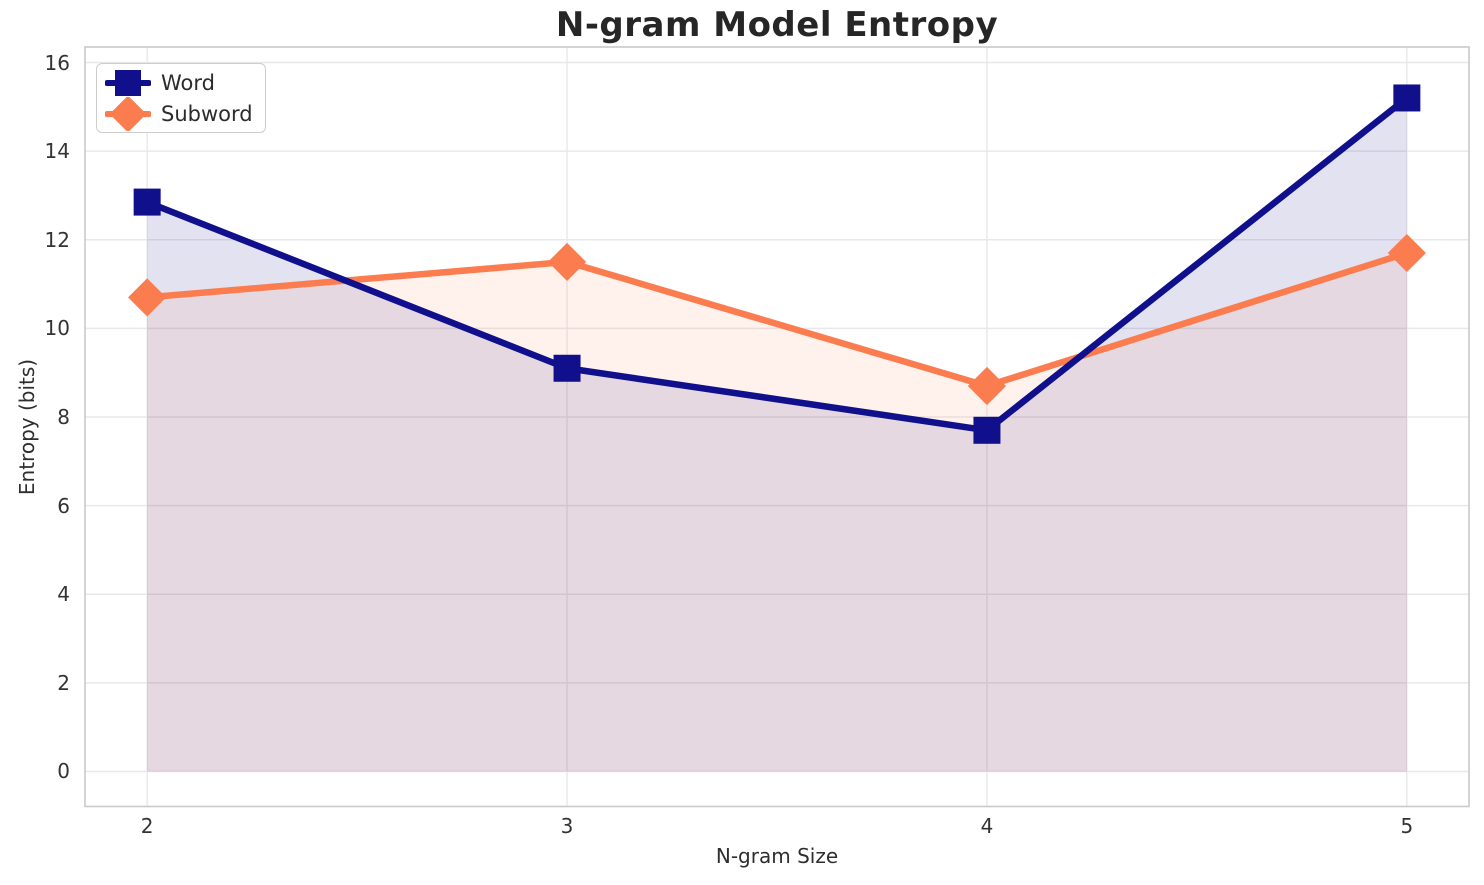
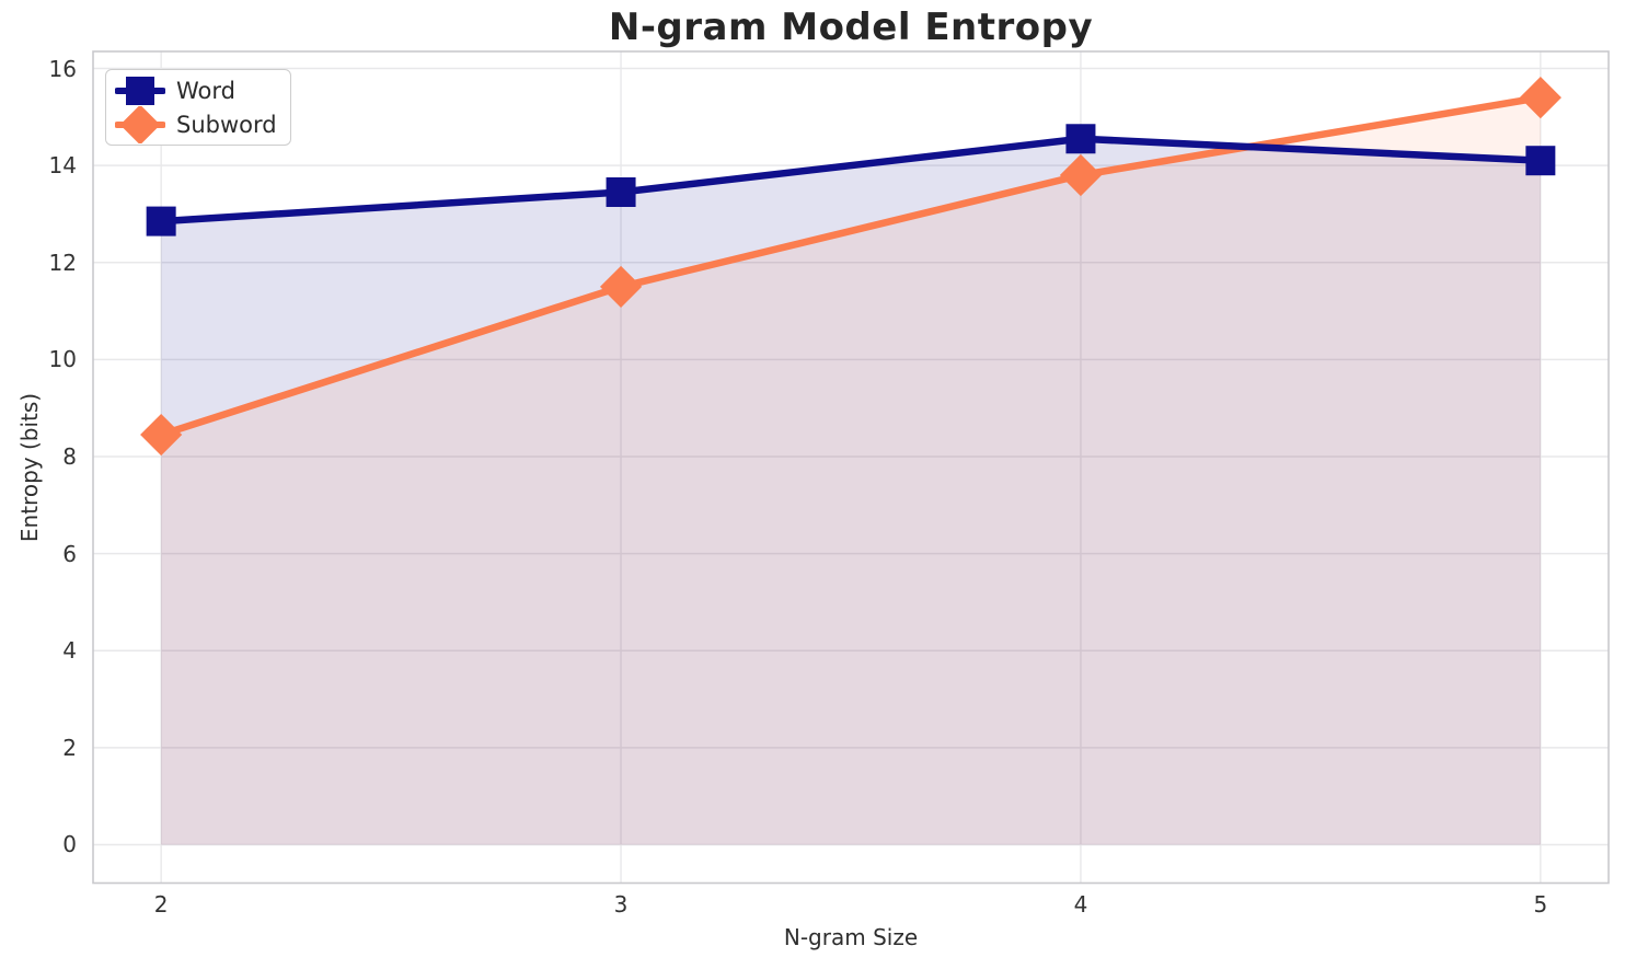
Subword/2: 10.7 -> 8.4
Word/3: 9.1 -> 13.4
Word/4: 7.7 -> 14.6
Subword/4: 8.7 -> 13.8
Word/5: 15.2 -> 14.1
Subword/5: 11.7 -> 15.4
